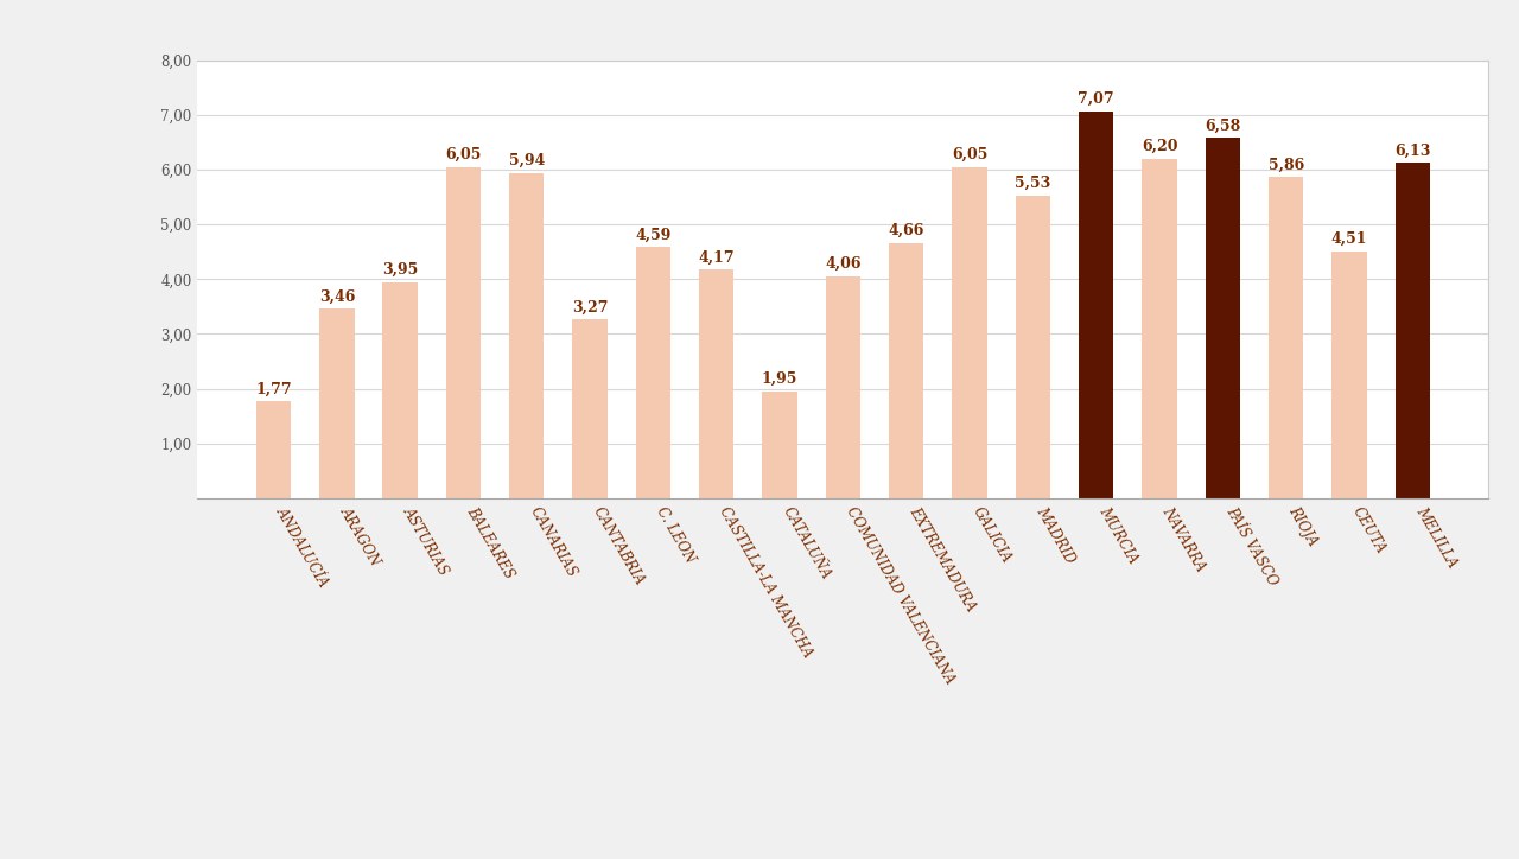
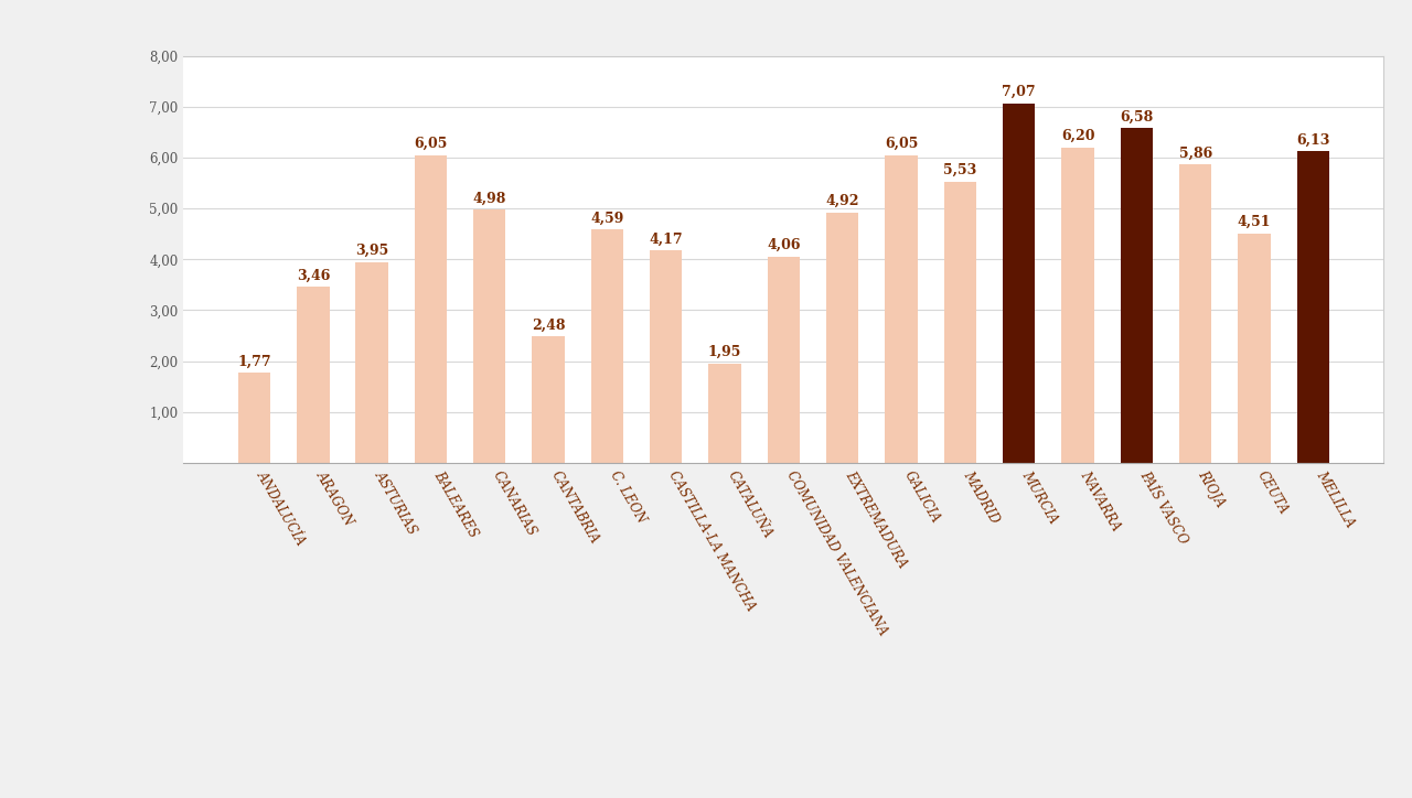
CANARIAS: 5,94 -> 4,98
CANTABRIA: 3,27 -> 2,48
EXTREMADURA: 4,66 -> 4,92
